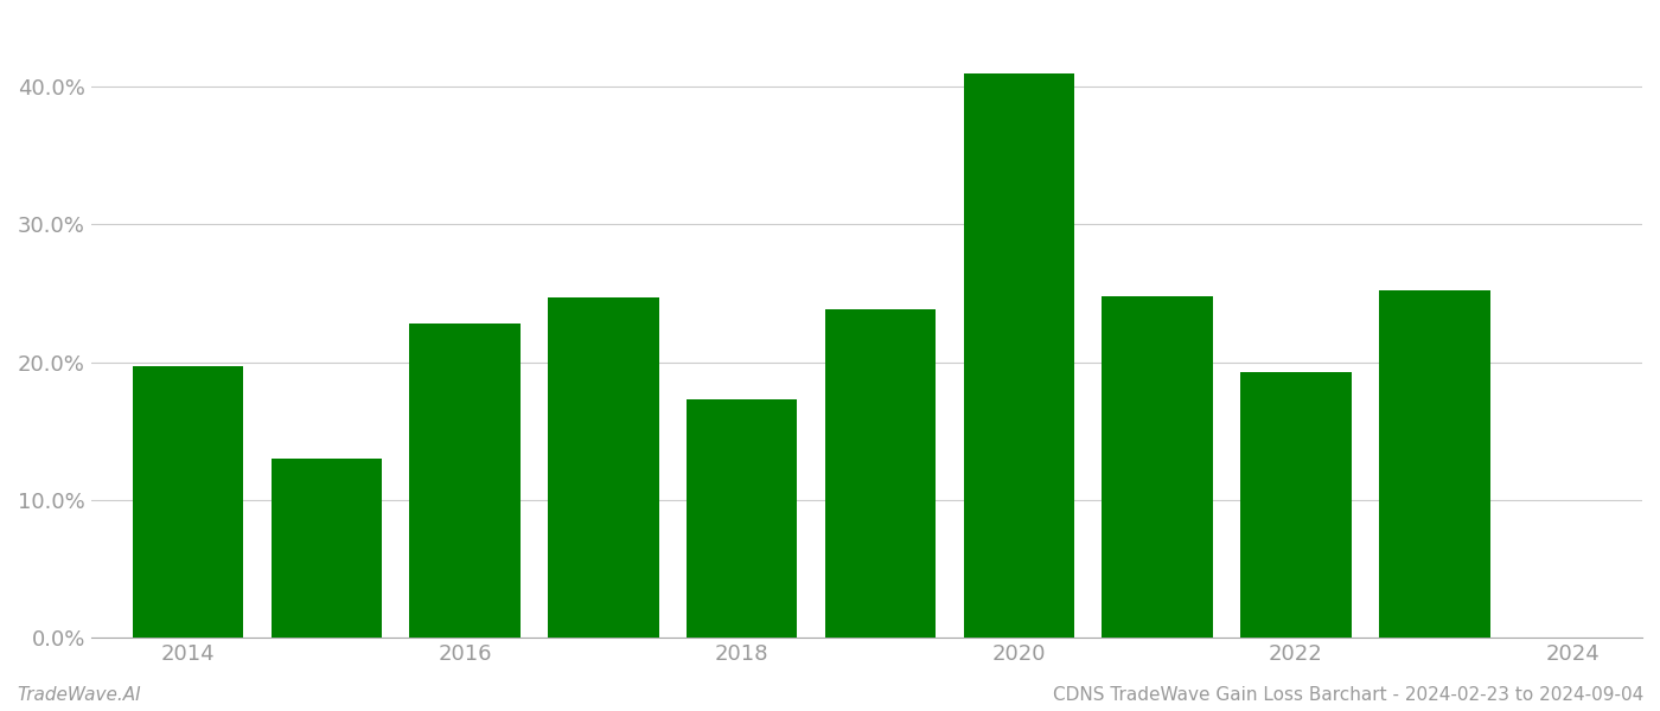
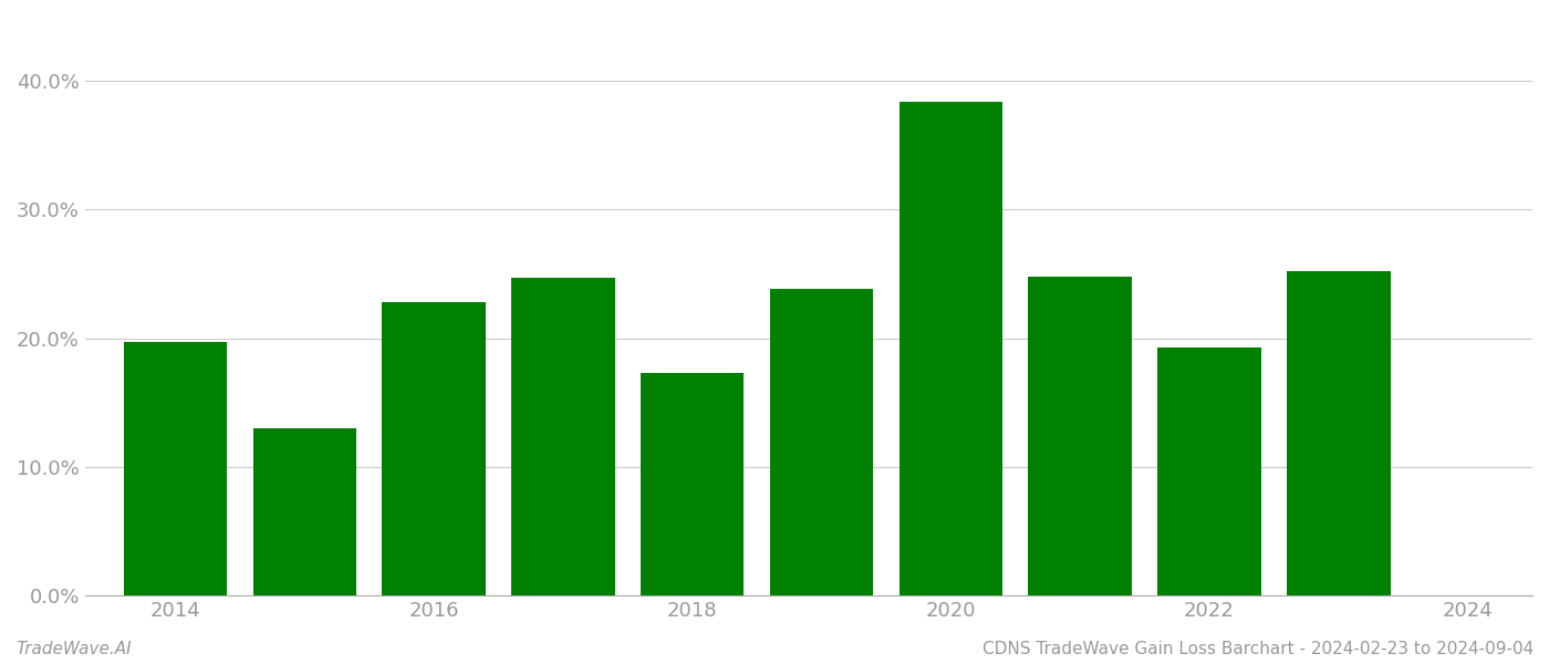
2020: 41.0% -> 38.4%
